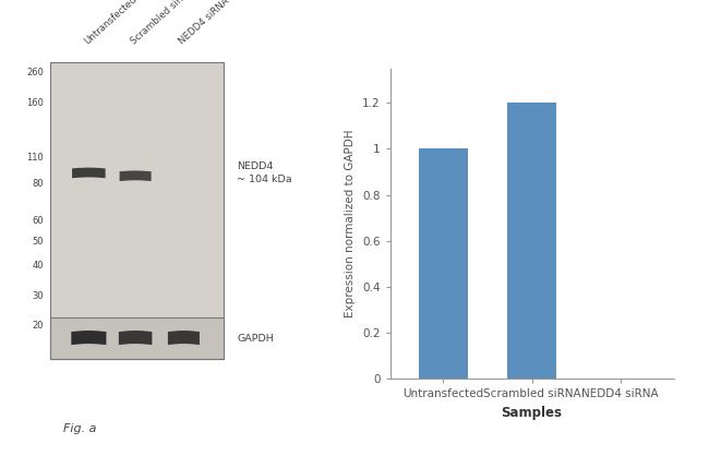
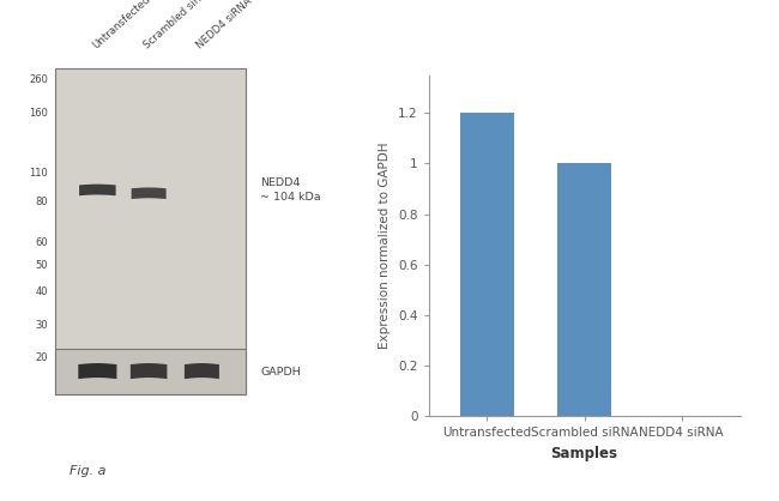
Untransfected: 1.0 -> 1.2
Scrambled siRNA: 1.2 -> 1.0
